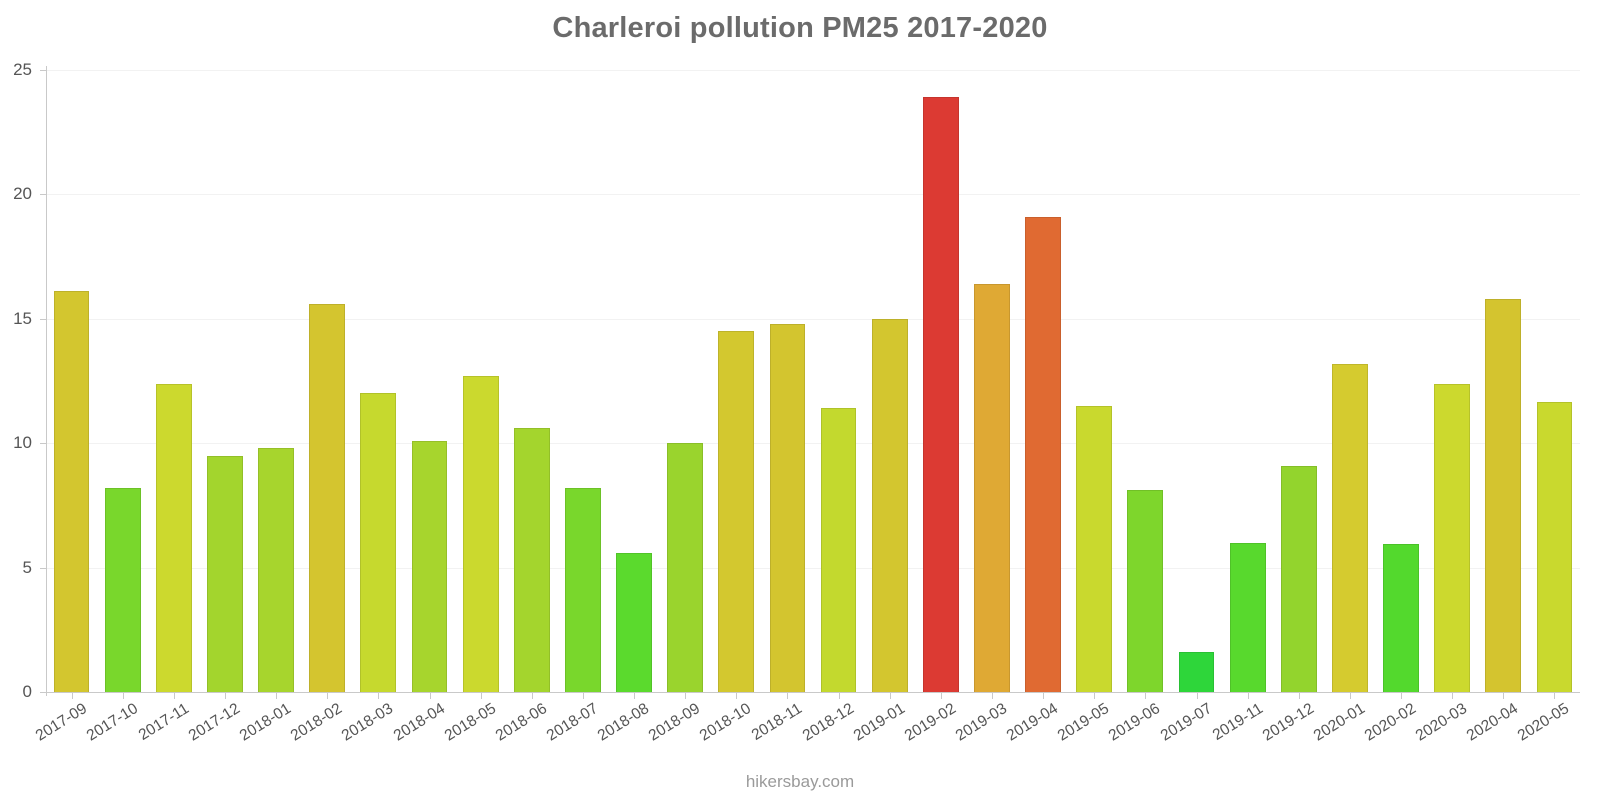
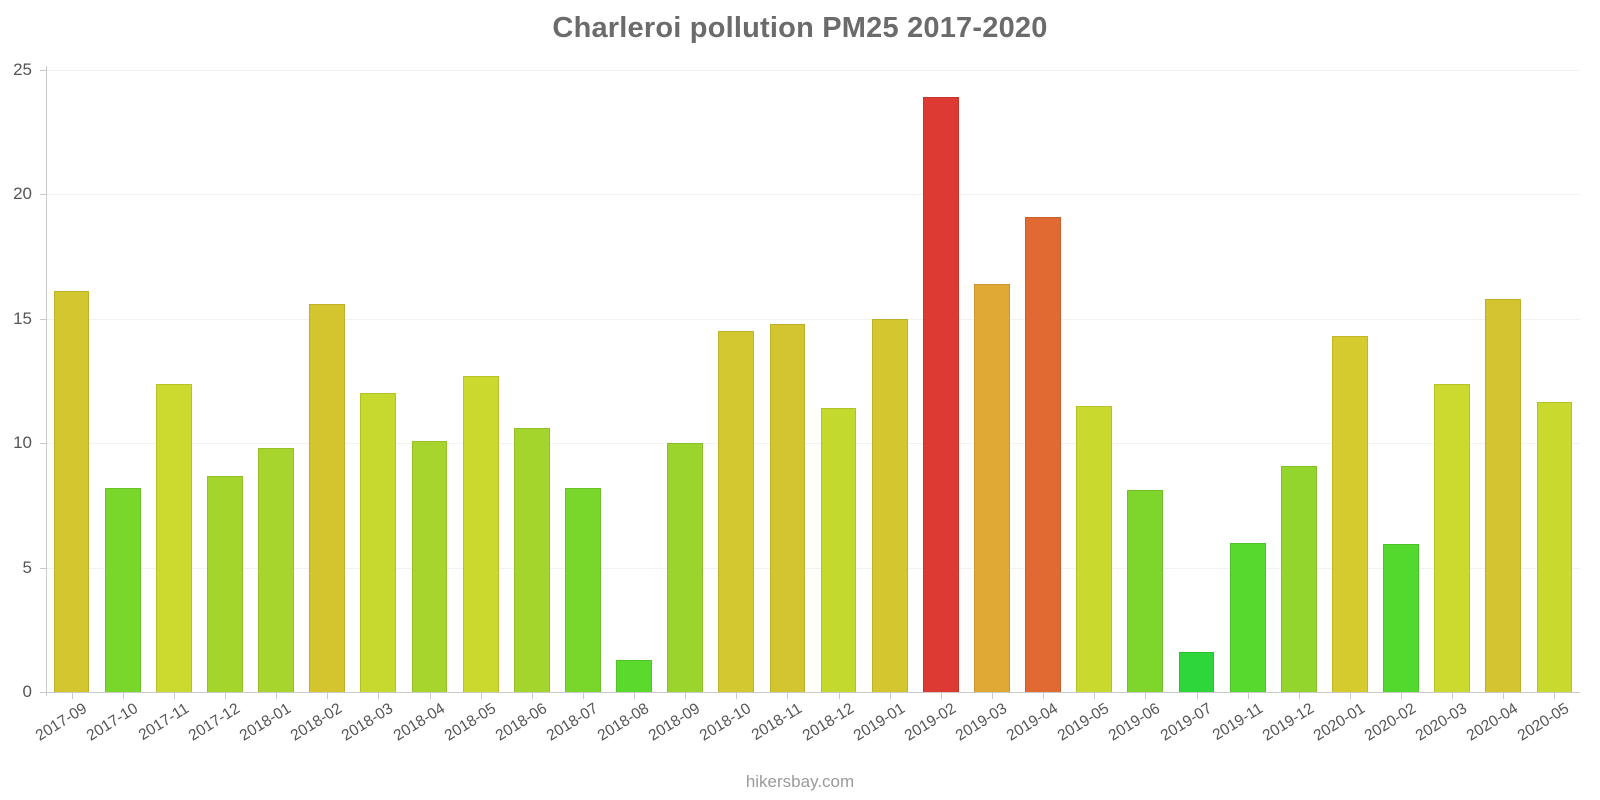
2017-12: 9.5 -> 8.7
2018-08: 5.6 -> 1.3
2020-01: 13.2 -> 14.3
